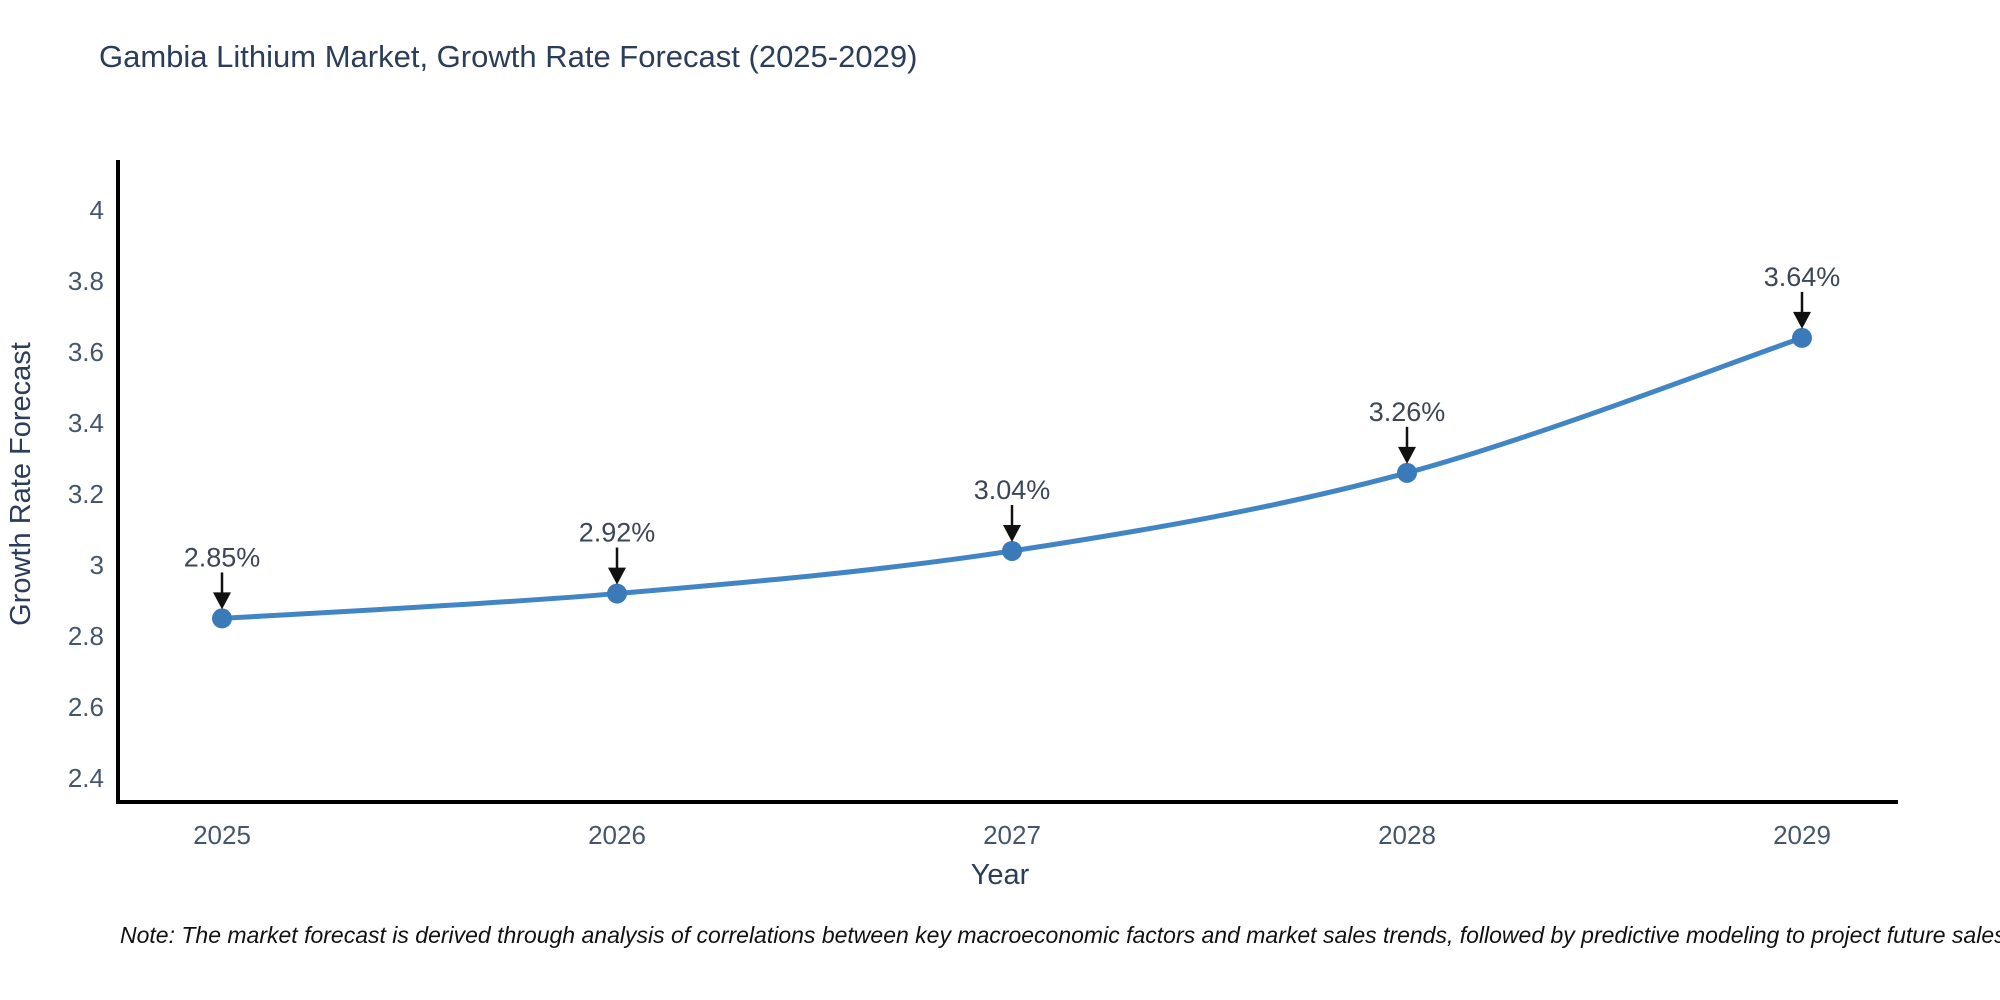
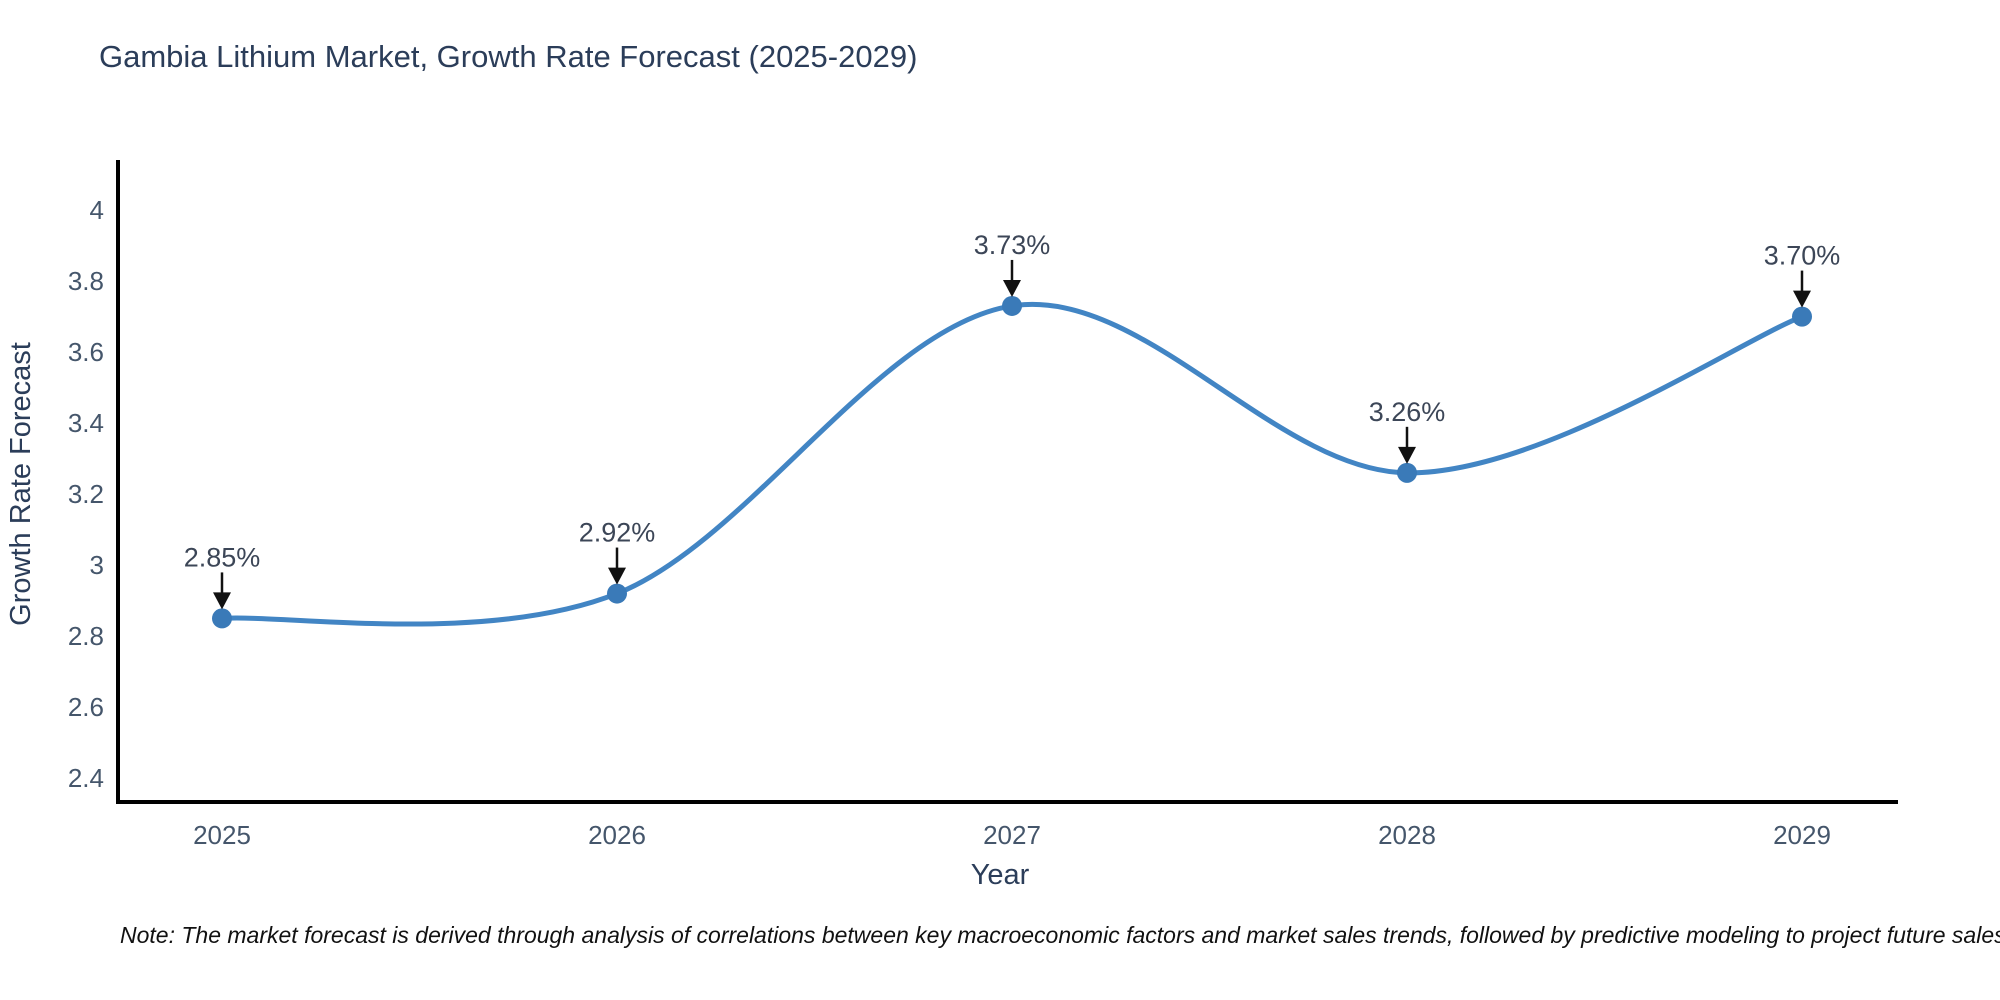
2027: 3.04% -> 3.73%
2029: 3.64% -> 3.70%
